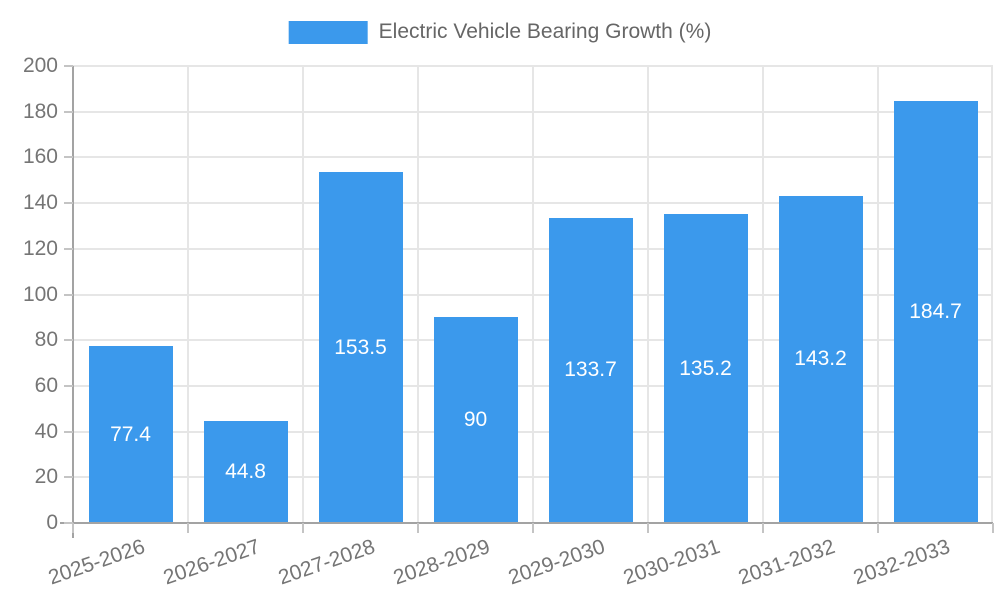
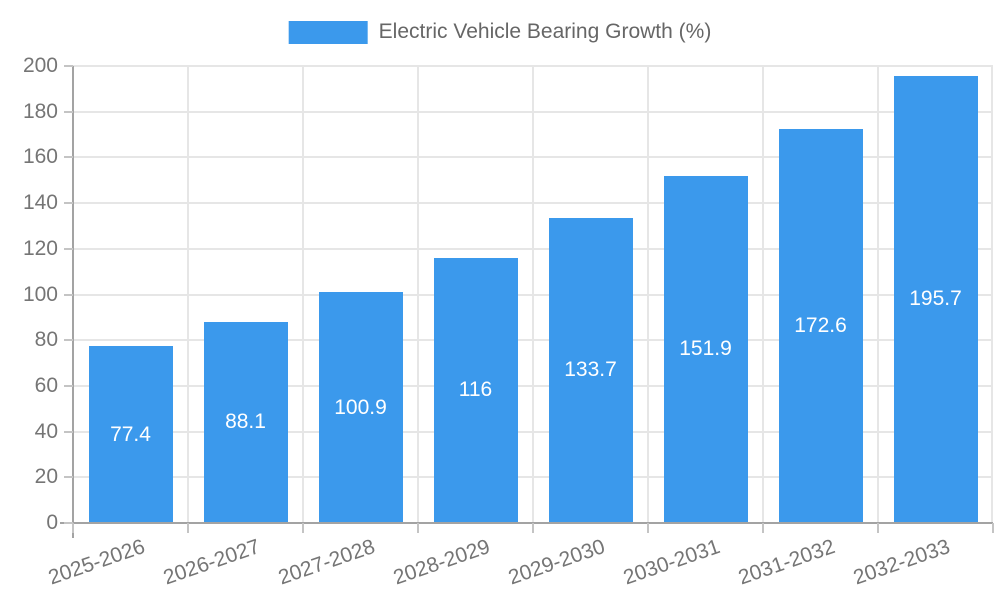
2026-2027: 44.8 -> 88.1
2027-2028: 153.5 -> 100.9
2028-2029: 90 -> 116
2030-2031: 135.2 -> 151.9
2031-2032: 143.2 -> 172.6
2032-2033: 184.7 -> 195.7
